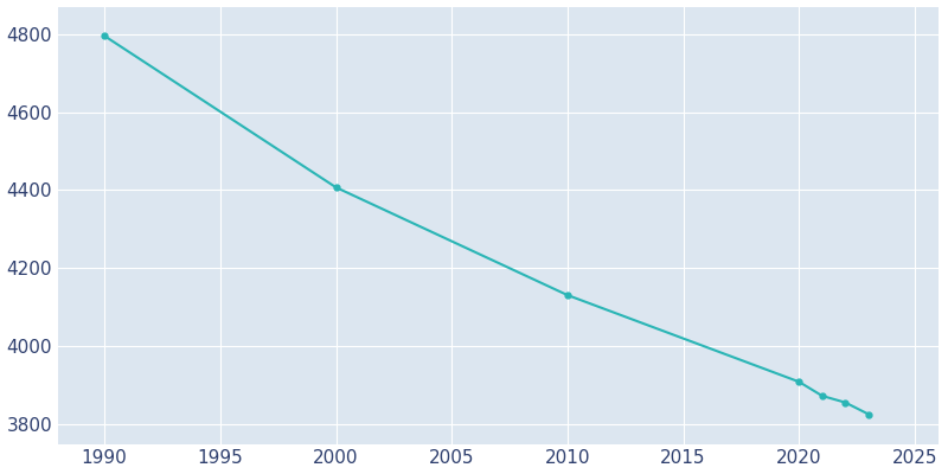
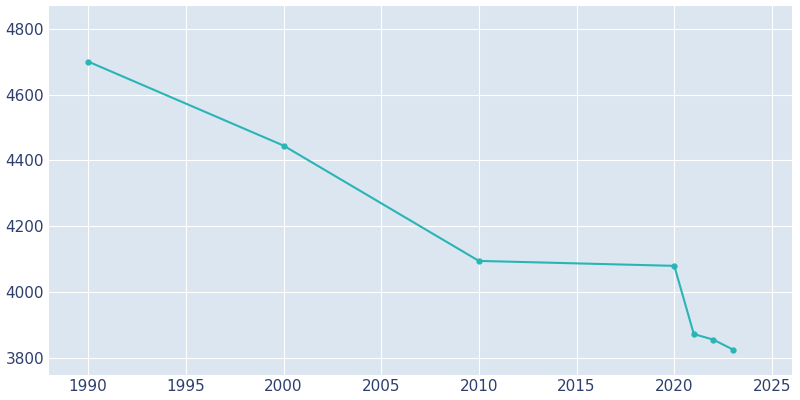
1990: 4795 -> 4700
2000: 4407 -> 4445
2010: 4131 -> 4095
2020: 3909 -> 4080
